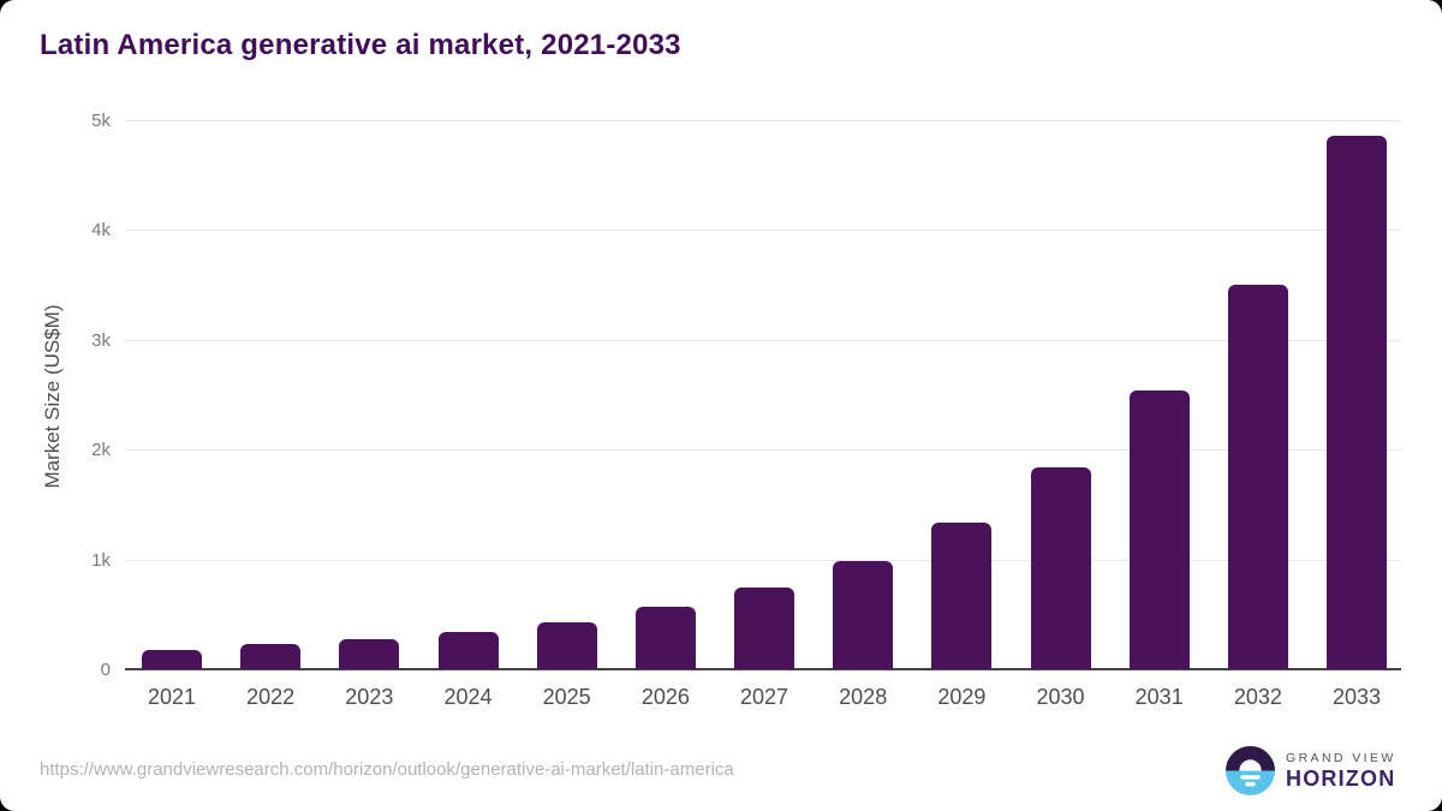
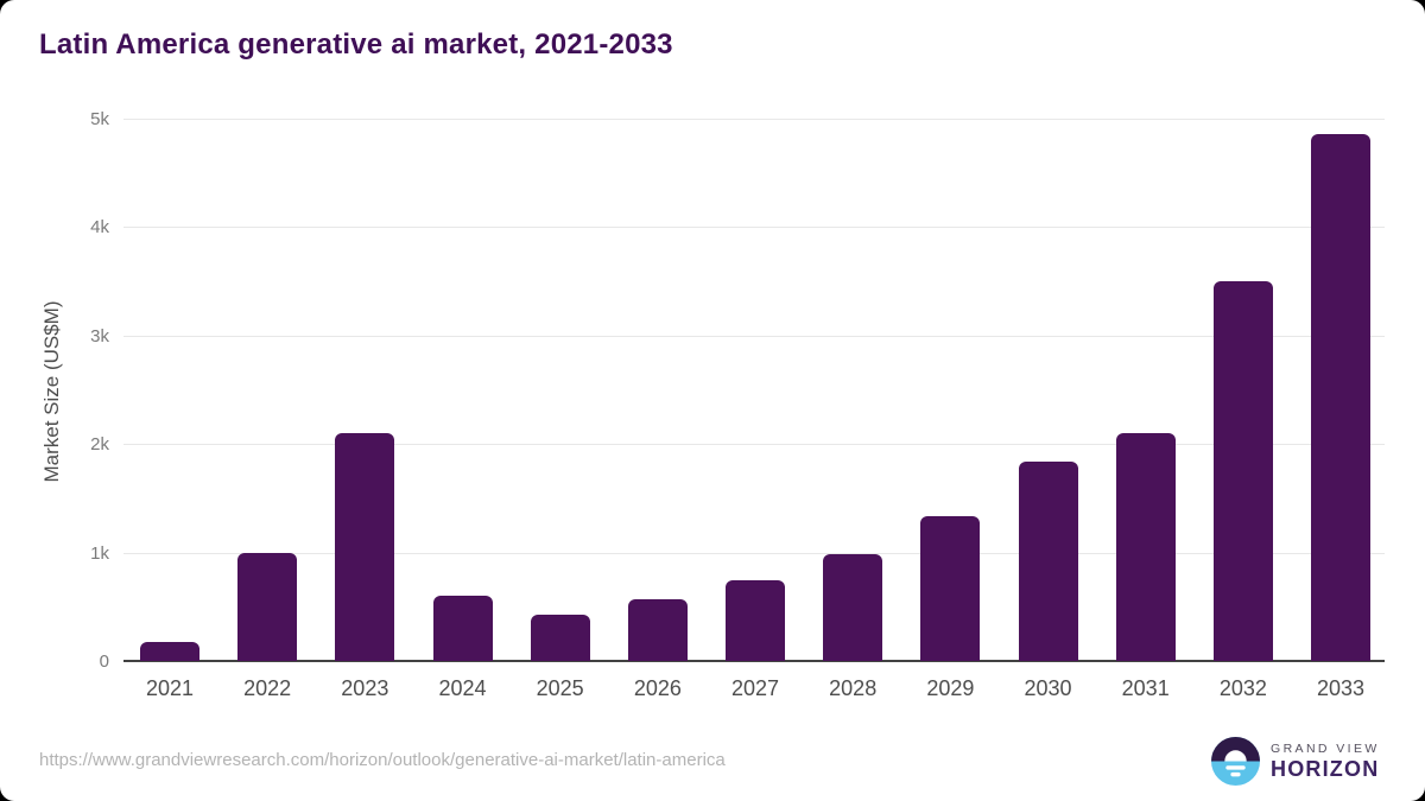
2022: 0.2k -> 1.0k
2023: 0.3k -> 2.1k
2024: 0.3k -> 0.6k
2031: 2.5k -> 2.1k
